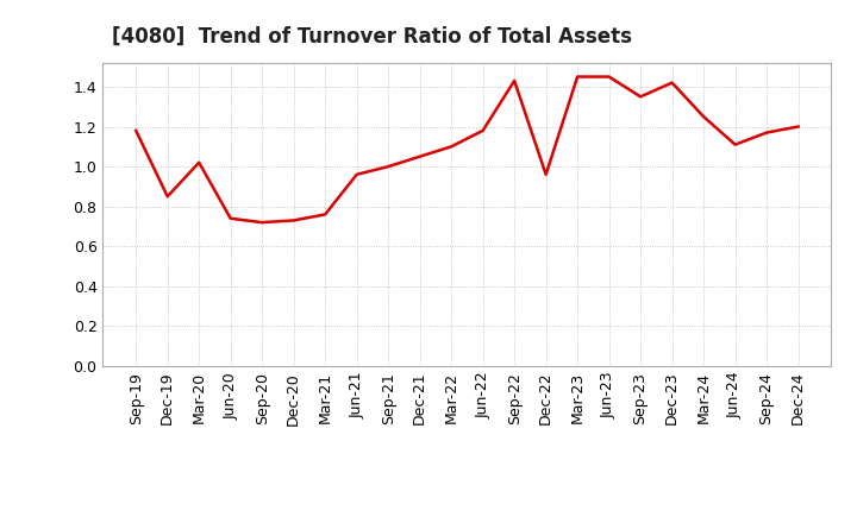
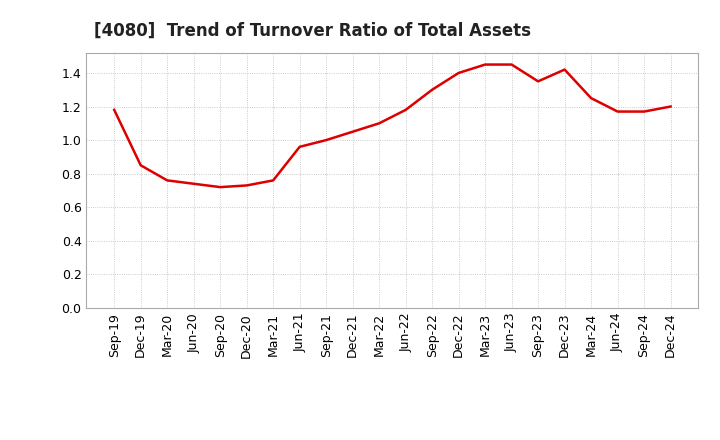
Mar-20: 1.02 -> 0.76
Sep-22: 1.43 -> 1.30
Dec-22: 0.96 -> 1.40
Jun-24: 1.11 -> 1.17
